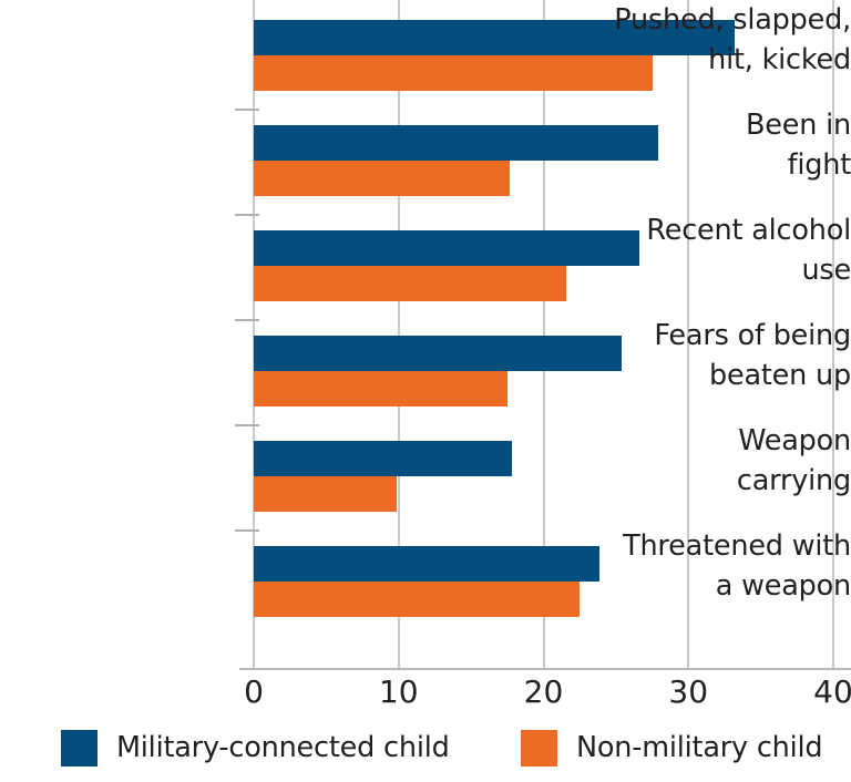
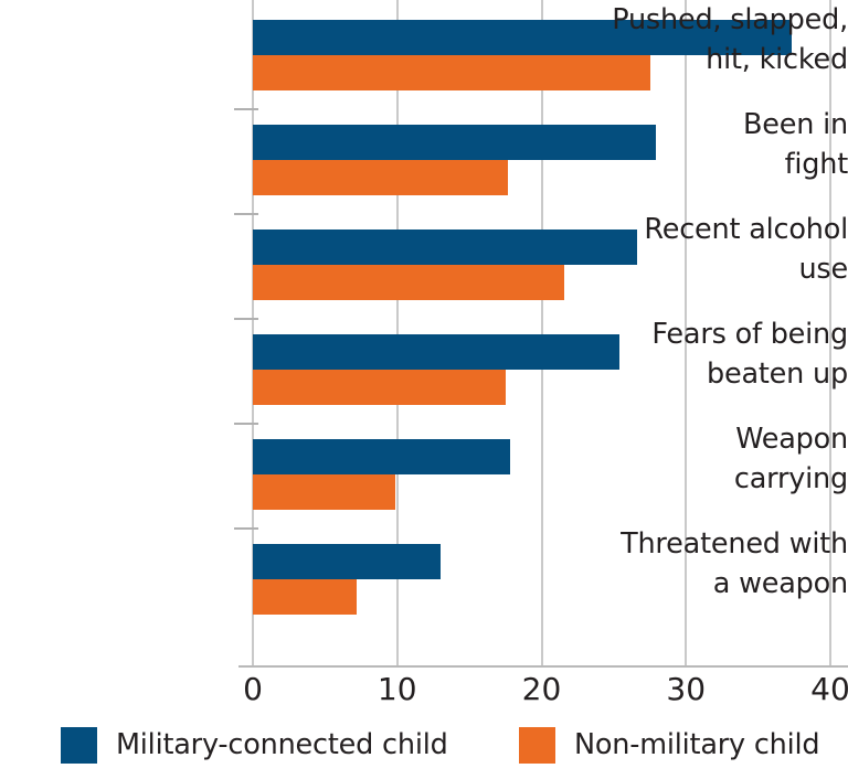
Military-connected child/Pushed, slapped, hit, kicked: 33.2 -> 37.3
Military-connected child/Threatened with a weapon: 23.9 -> 13.0
Non-military child/Threatened with a weapon: 22.5 -> 7.2
